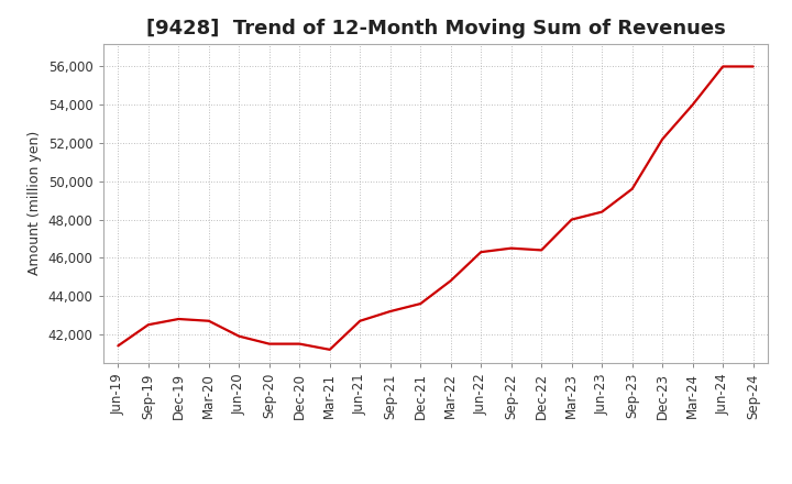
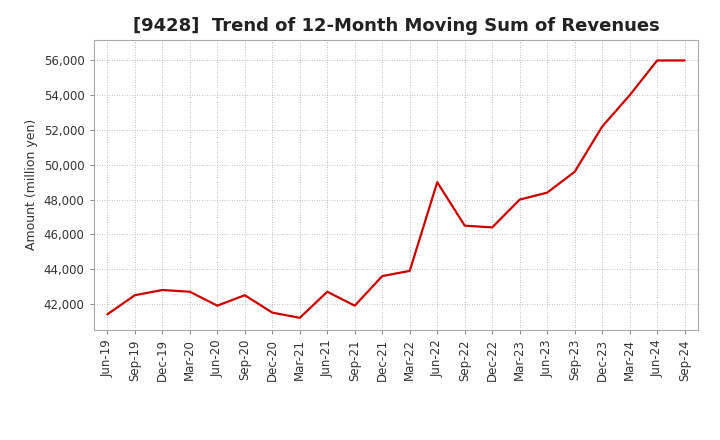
Sep-20: 41,500 -> 42,500
Sep-21: 43,200 -> 41,900
Mar-22: 44,800 -> 43,900
Jun-22: 46,300 -> 49,000
